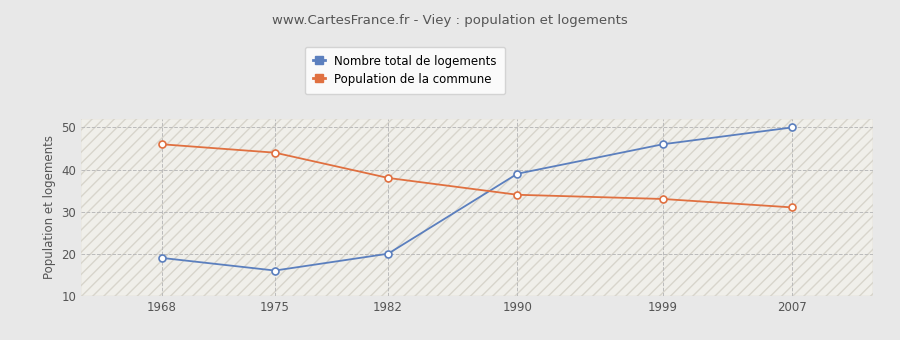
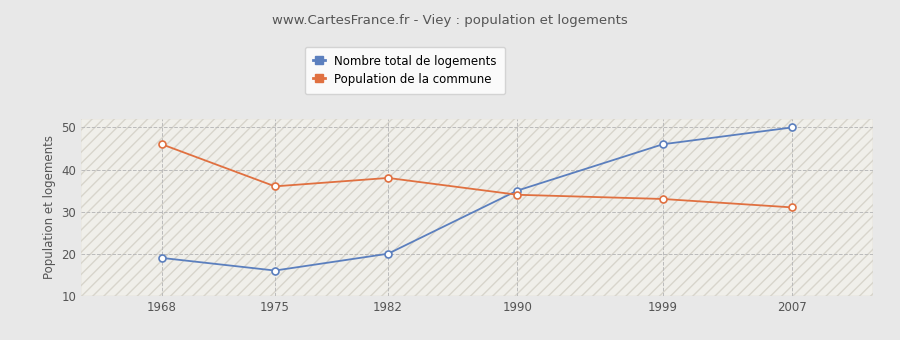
Population de la commune/1975: 44 -> 36
Nombre total de logements/1990: 39 -> 35
